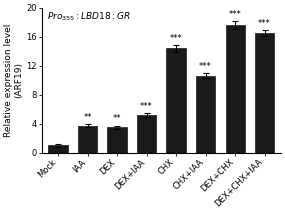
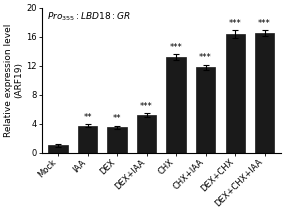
CHX: 14.4 -> 13.2
CHX+IAA: 10.6 -> 11.8
DEX+CHX: 17.6 -> 16.4
